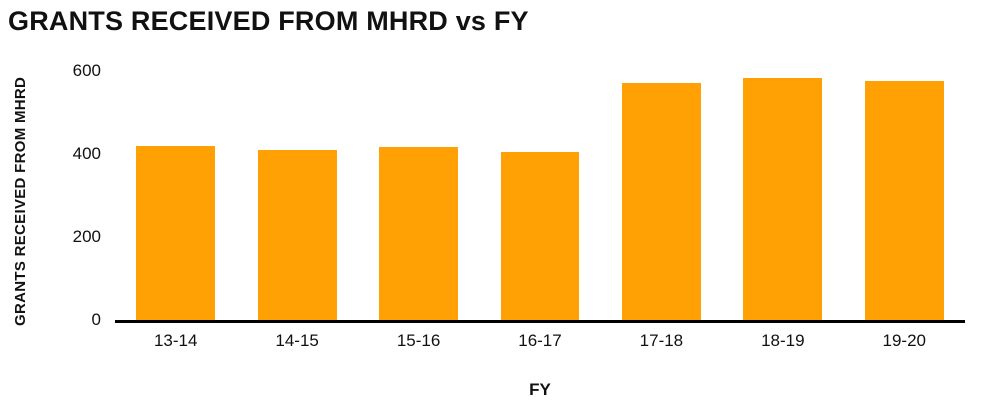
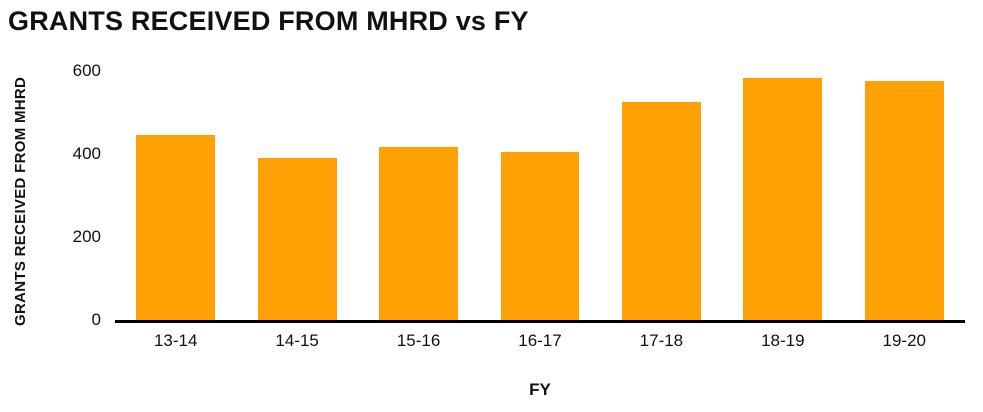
13-14: 420 -> 440
14-15: 410 -> 390
17-18: 570 -> 520
